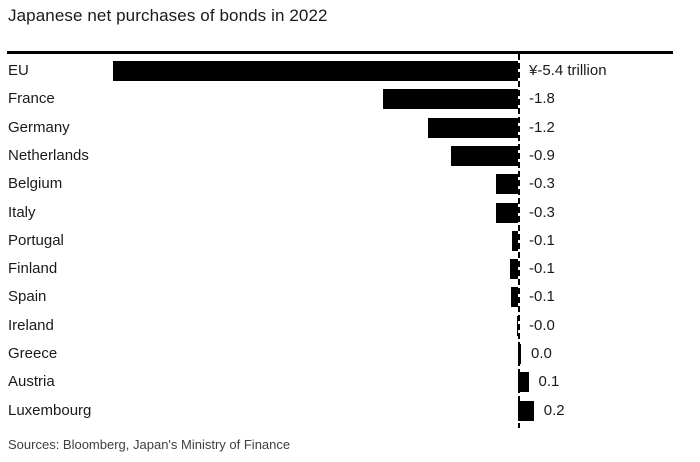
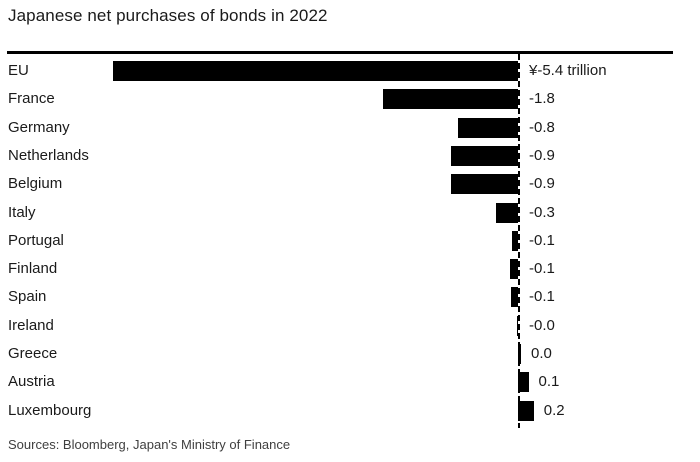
Germany: -1.2 -> -0.8
Belgium: -0.3 -> -0.9
